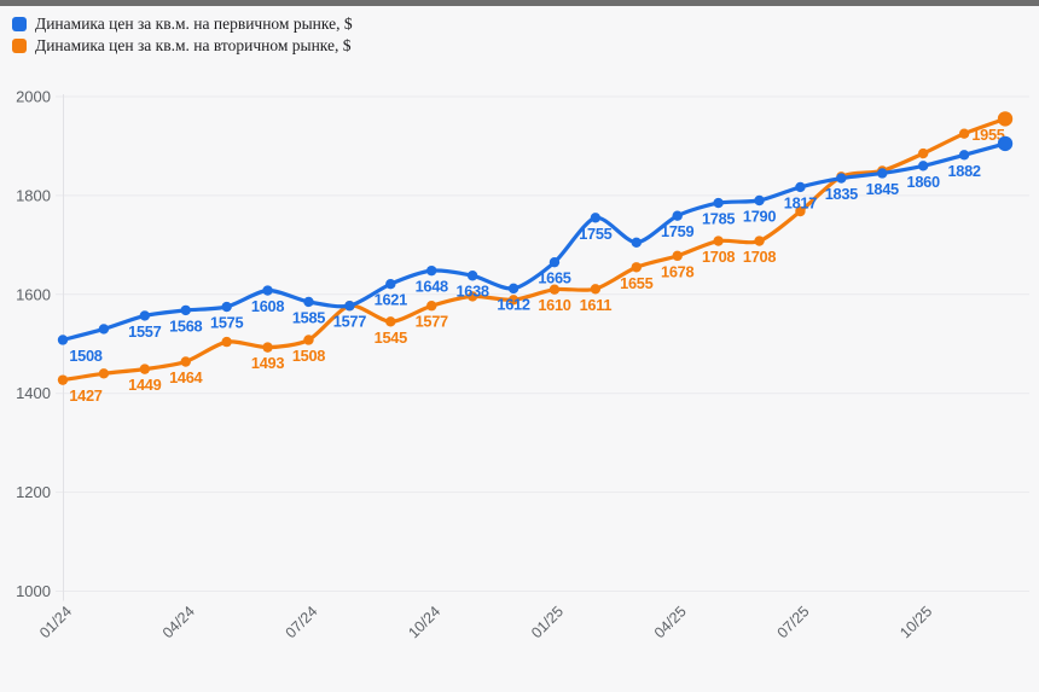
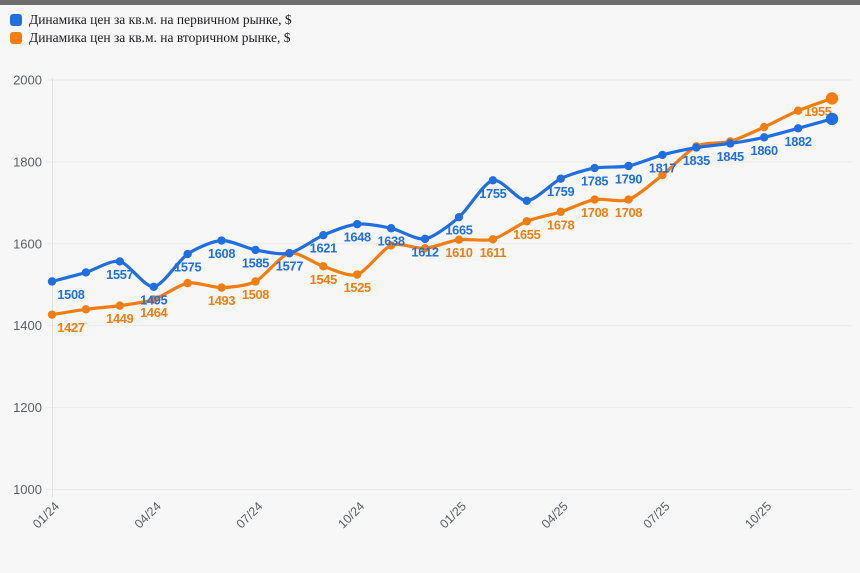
Динамика цен за кв.м. на первичном рынке, $/04/24: 1568 -> 1495
Динамика цен за кв.м. на вторичном рынке, $/10/24: 1577 -> 1525
